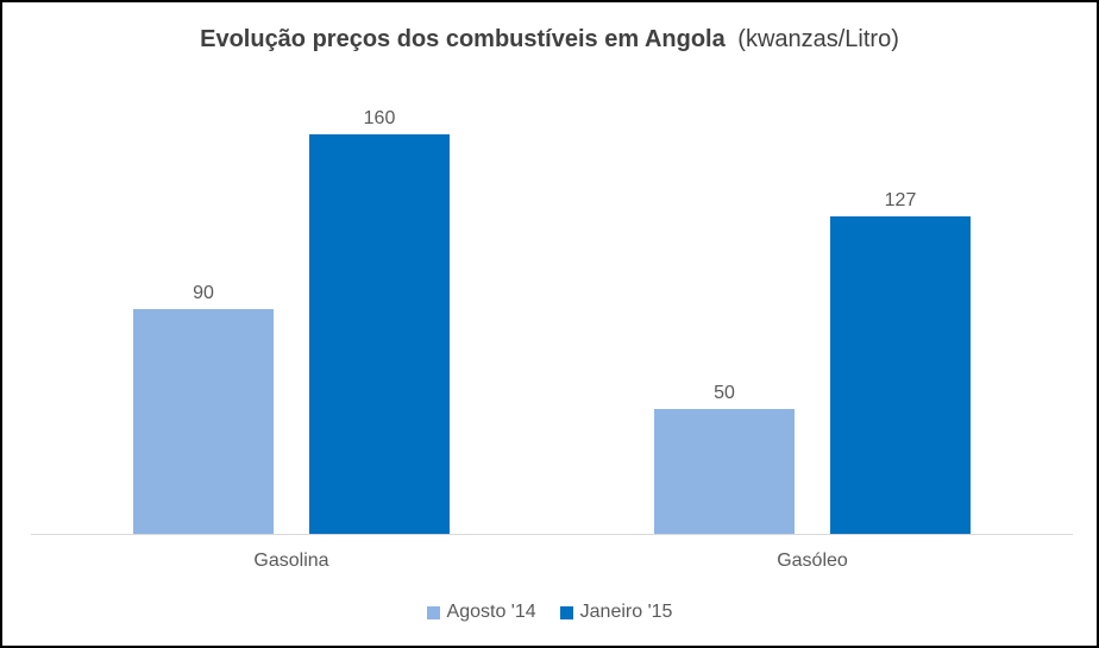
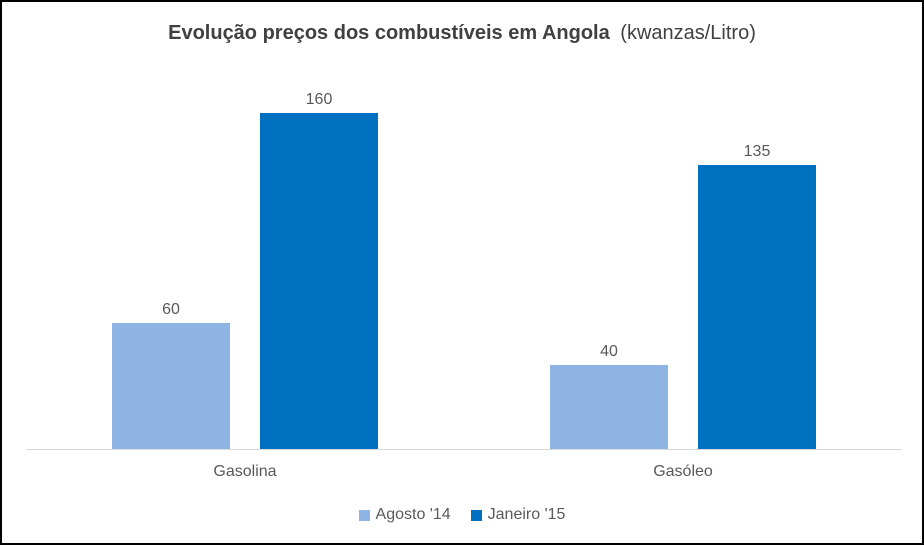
Agosto '14/Gasolina: 90 -> 60
Agosto '14/Gasóleo: 50 -> 40
Janeiro '15/Gasóleo: 127 -> 135
